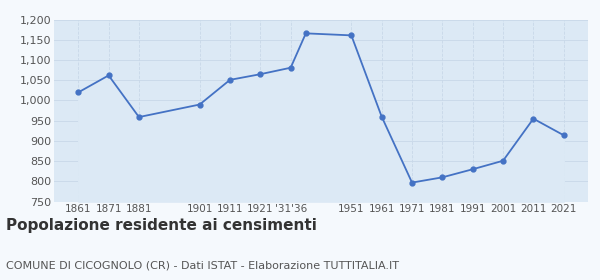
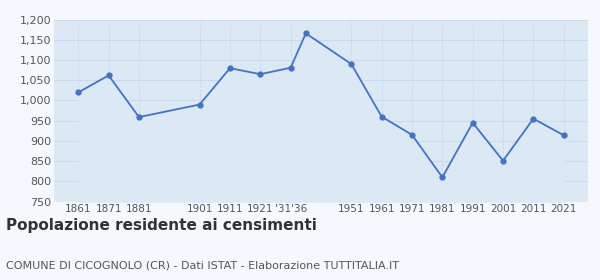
1911: 1,051 -> 1,080
1951: 1,161 -> 1,090
1971: 797 -> 915
1991: 830 -> 945
